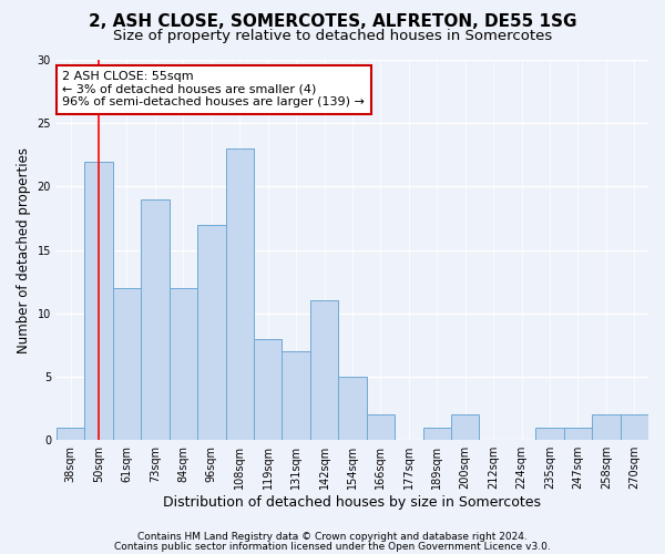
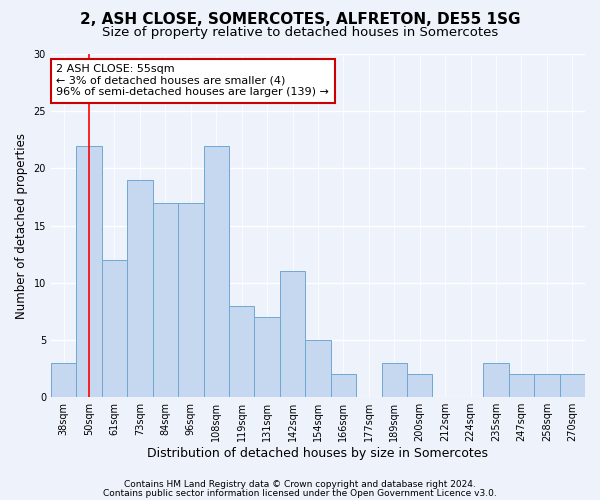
38sqm: 1 -> 3
84sqm: 12 -> 17
108sqm: 23 -> 22
189sqm: 1 -> 3
235sqm: 1 -> 3
247sqm: 1 -> 2
